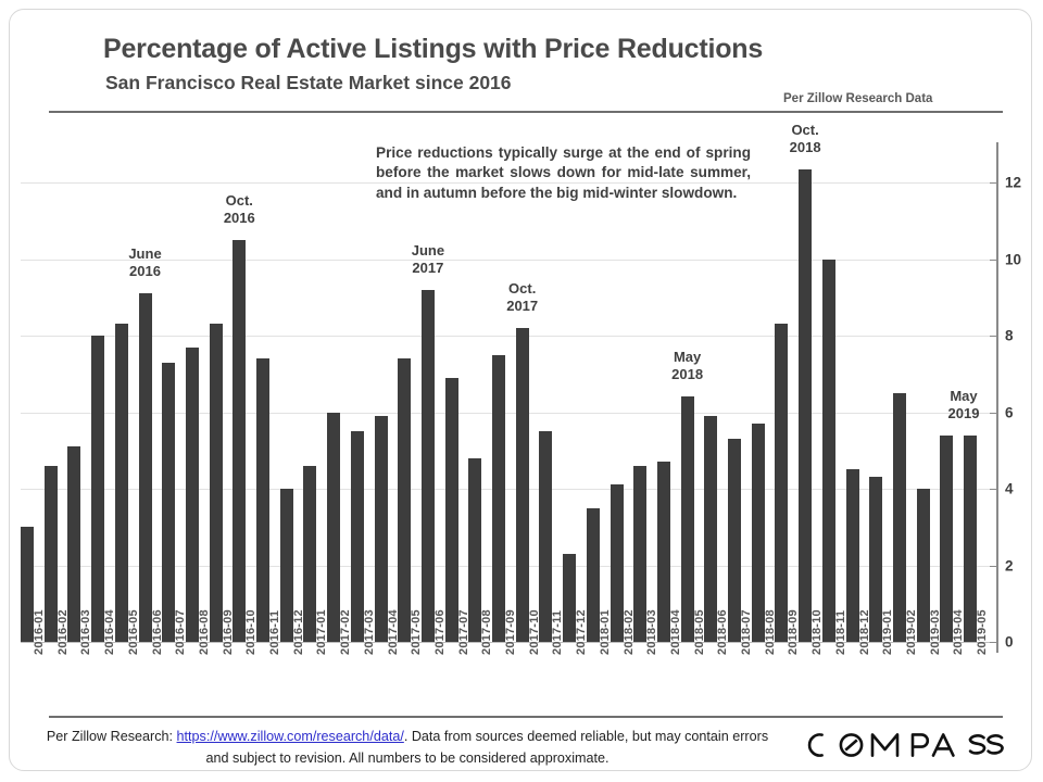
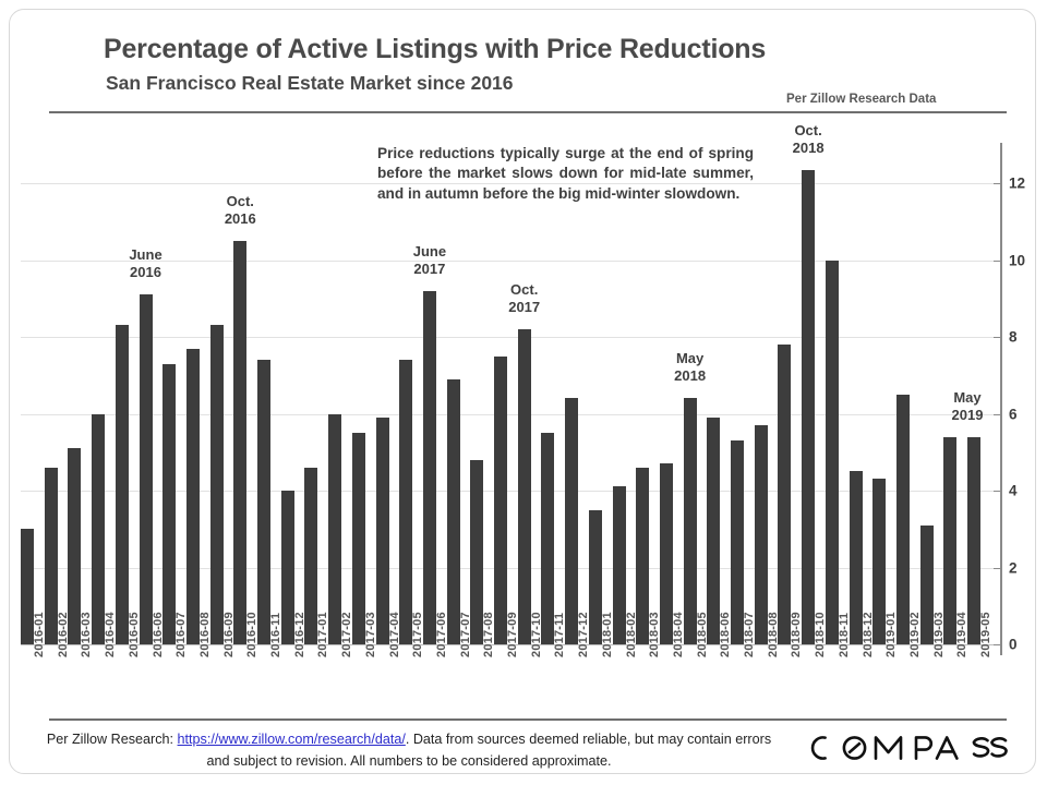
2016-04: 8.0 -> 6.0
2017-12: 2.3 -> 6.4
2018-09: 8.3 -> 7.8
2019-03: 4.0 -> 3.1
